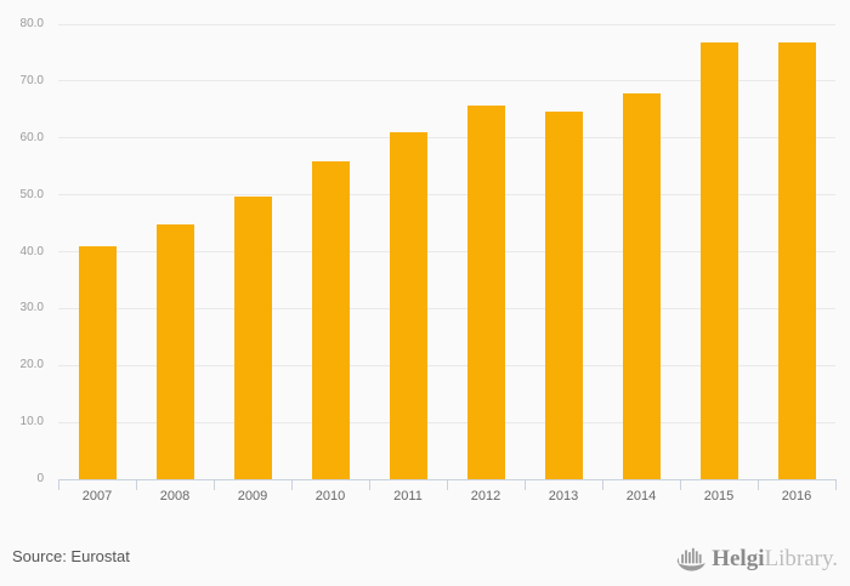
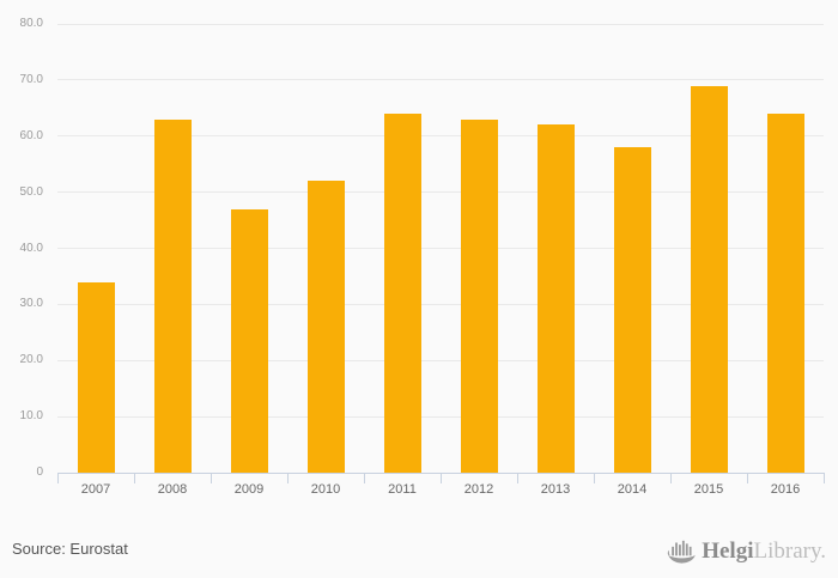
2007: 41 -> 34
2008: 45 -> 63
2009: 50 -> 47
2010: 56 -> 52
2011: 61 -> 64
2012: 66 -> 63
2013: 65 -> 62
2014: 68 -> 58
2015: 77 -> 69
2016: 77 -> 64
